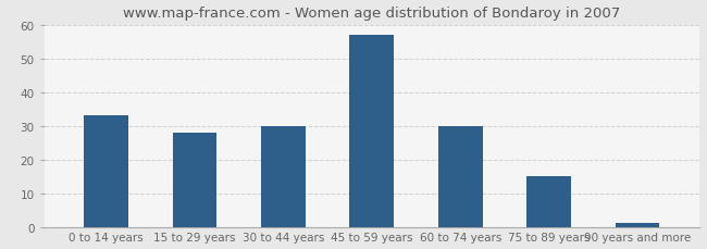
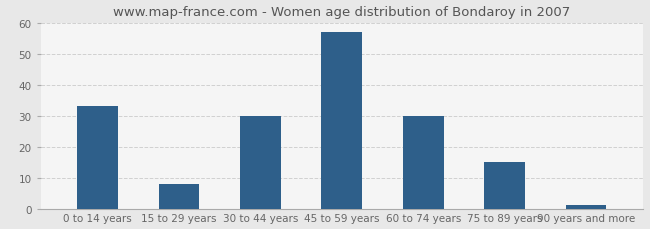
15 to 29 years: 28 -> 8
